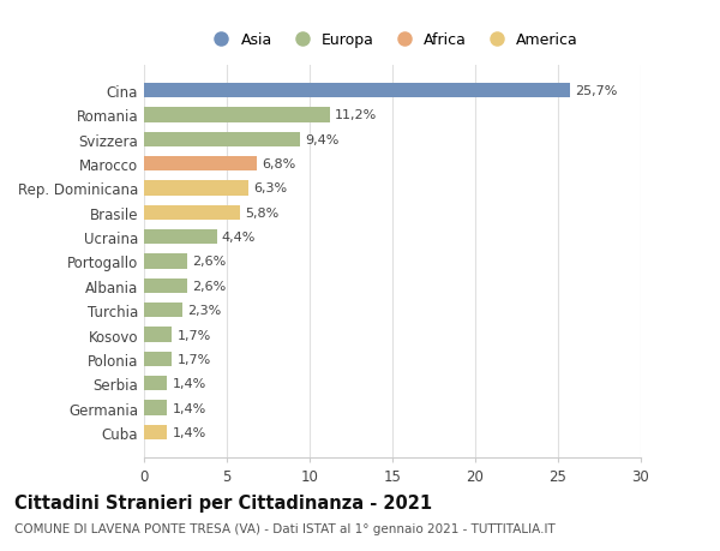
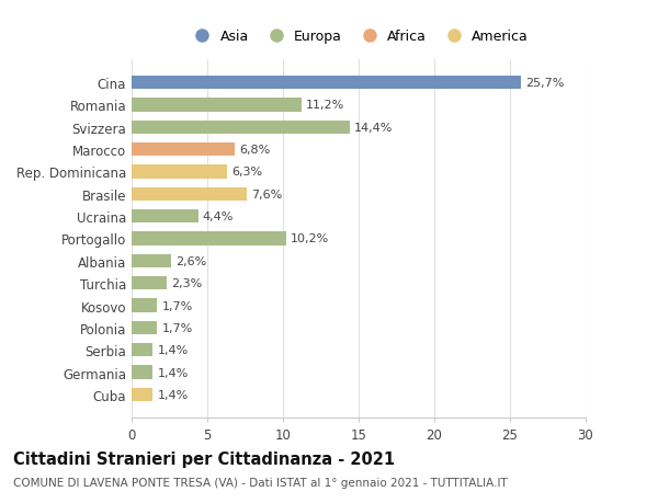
Svizzera: 9,4% -> 14,4%
Brasile: 5,8% -> 7,6%
Portogallo: 2,6% -> 10,2%
